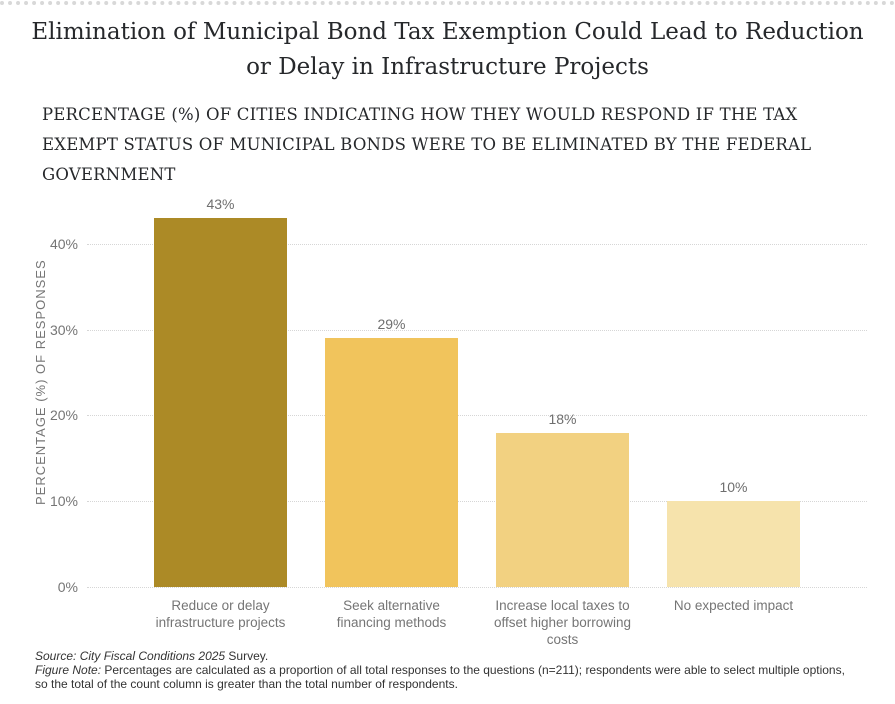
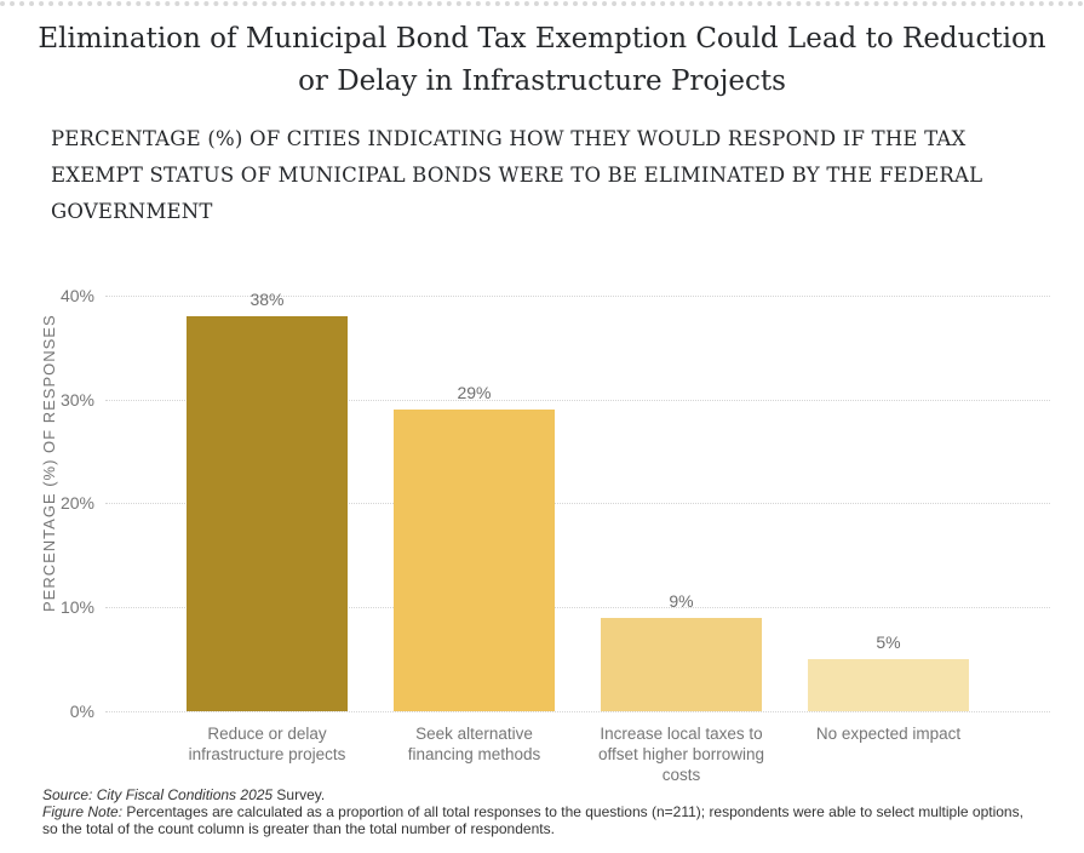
Reduce or delay infrastructure projects: 43% -> 38%
Increase local taxes to offset higher borrowing costs: 18% -> 9%
No expected impact: 10% -> 5%
